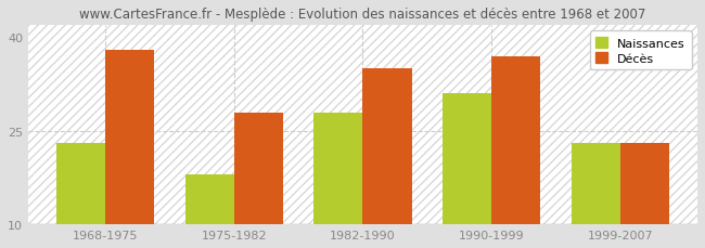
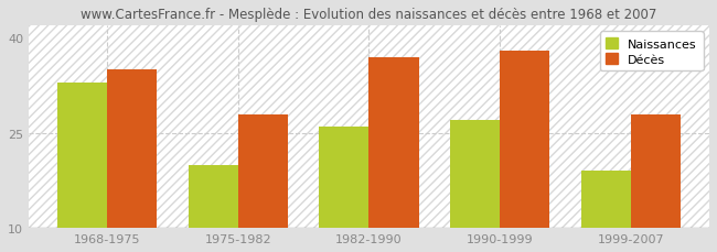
Naissances/1968-1975: 23 -> 33
Décès/1968-1975: 38 -> 35
Naissances/1975-1982: 18 -> 20
Naissances/1982-1990: 28 -> 26
Décès/1982-1990: 35 -> 37
Naissances/1990-1999: 31 -> 27
Décès/1990-1999: 37 -> 38
Naissances/1999-2007: 23 -> 19
Décès/1999-2007: 23 -> 28
